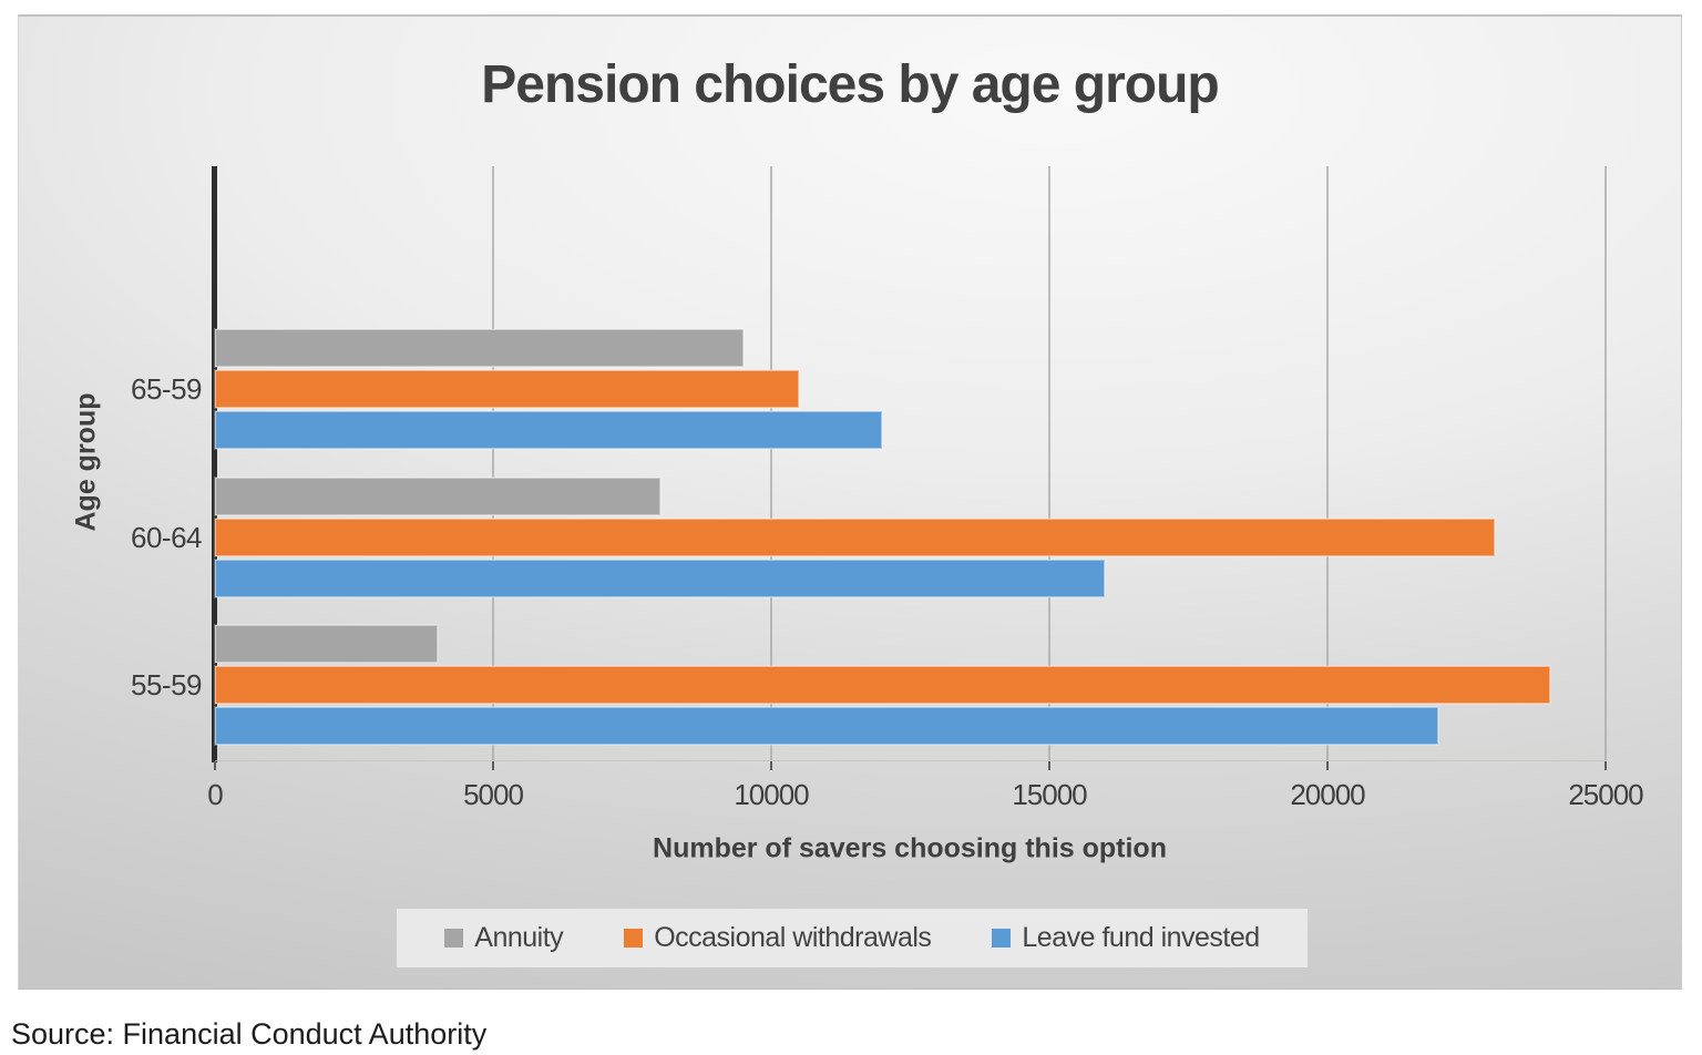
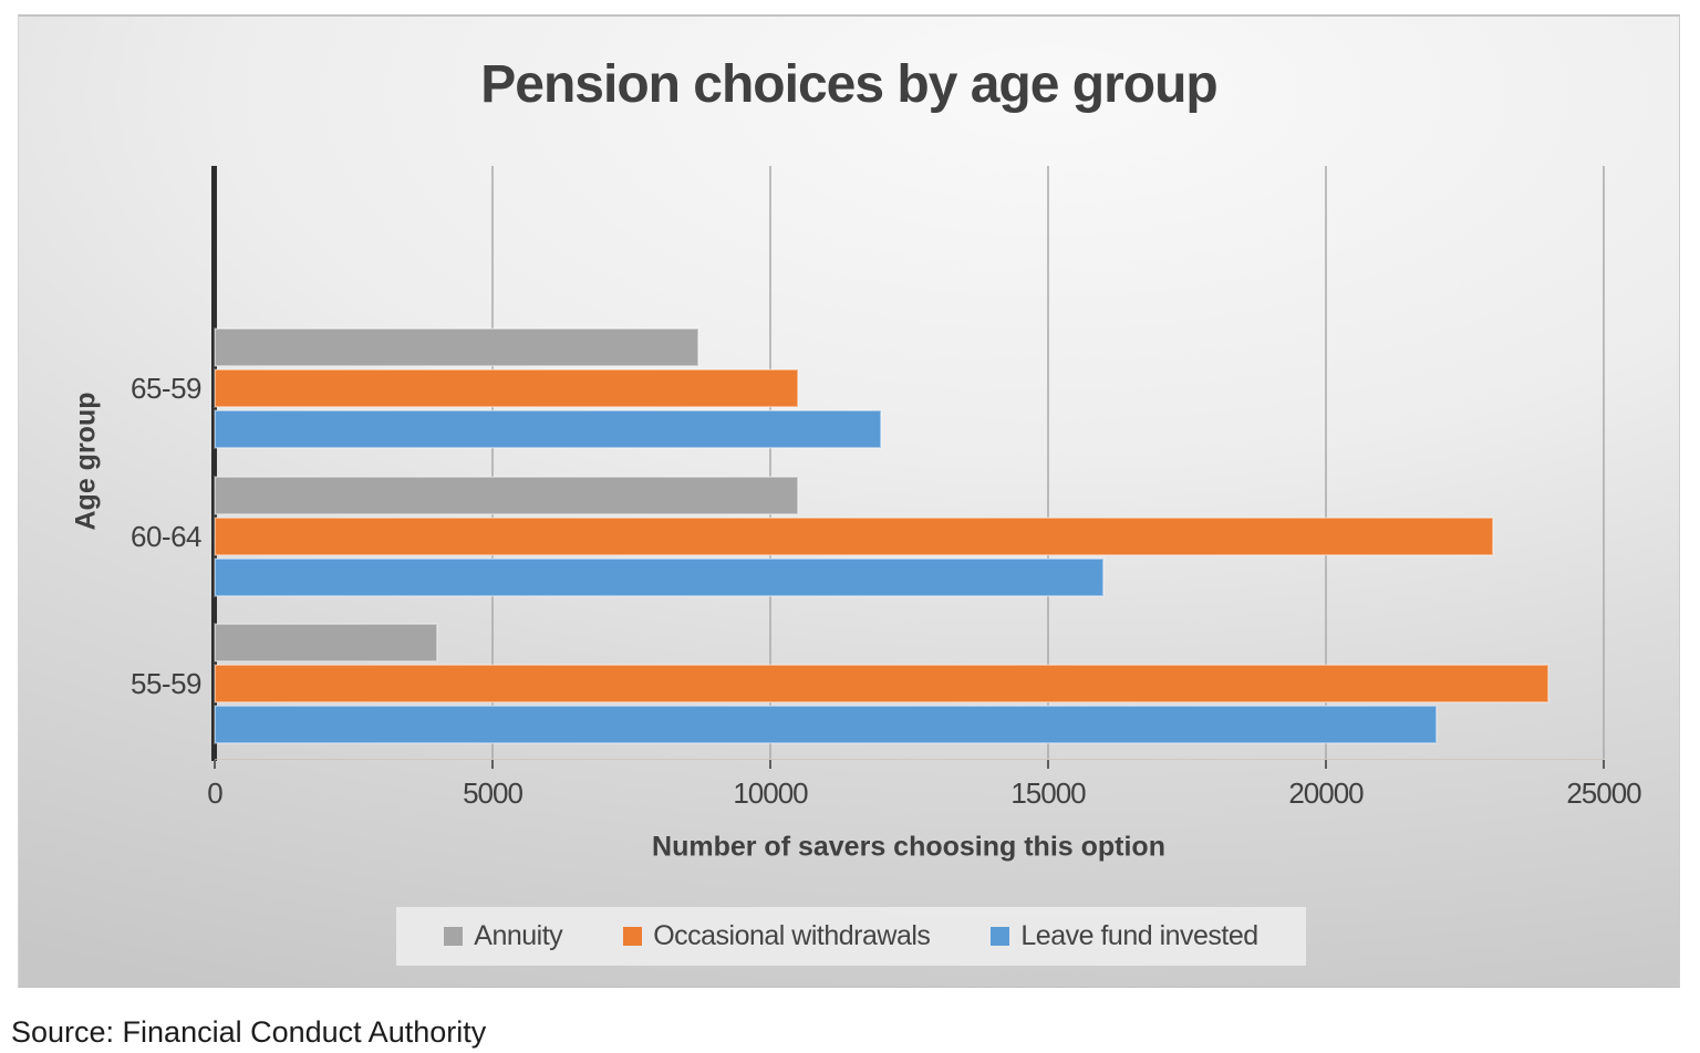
Annuity/65-59: 9500 -> 8700
Annuity/60-64: 8000 -> 10500
